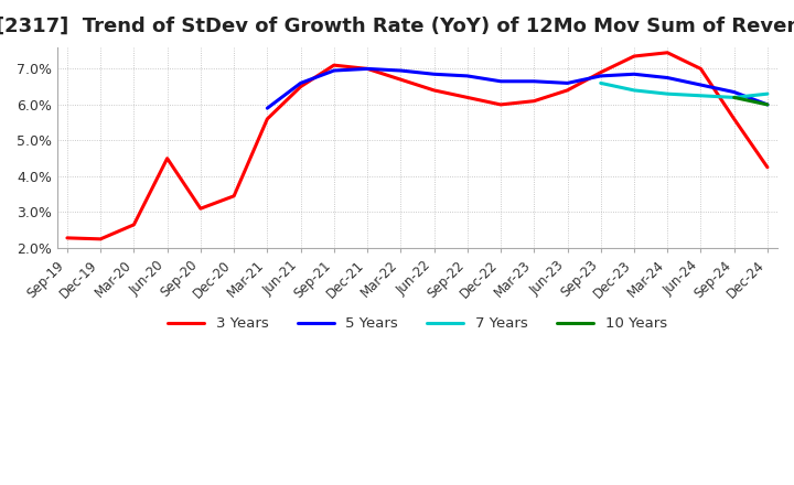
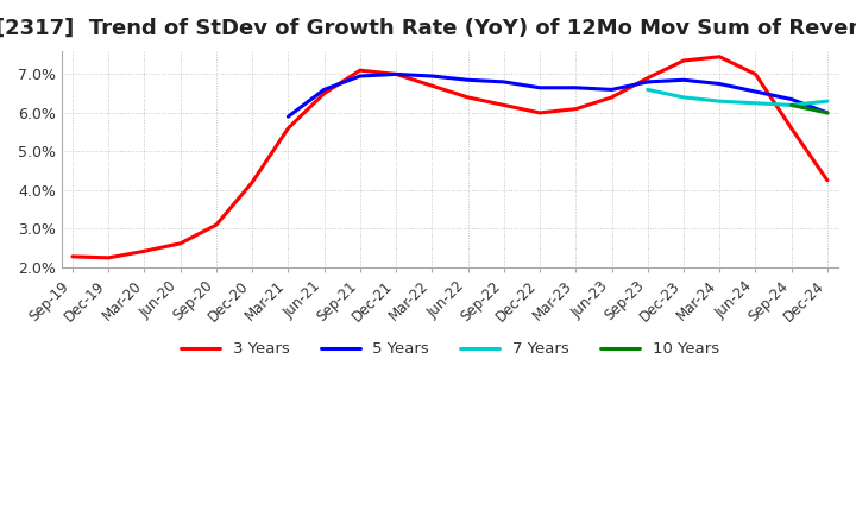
3 Years/Mar-20: 2.65% -> 2.42%
3 Years/Jun-20: 4.50% -> 2.62%
3 Years/Dec-20: 3.45% -> 4.20%
